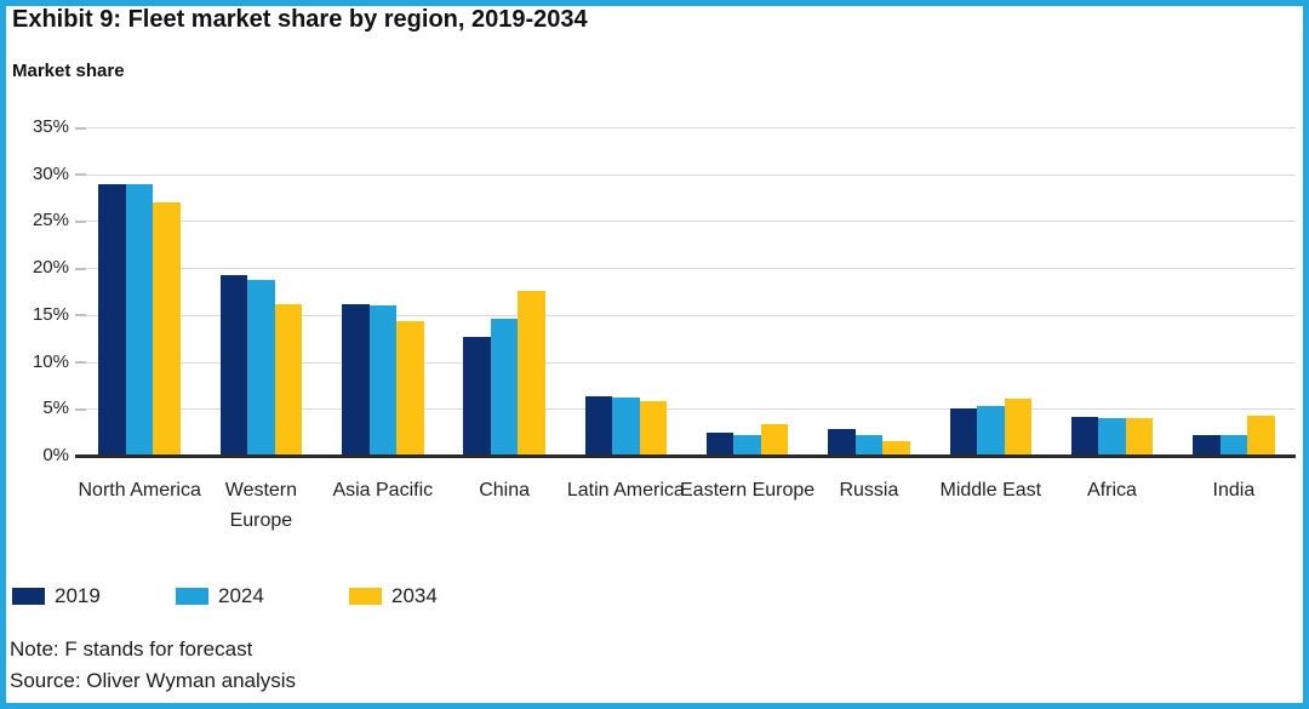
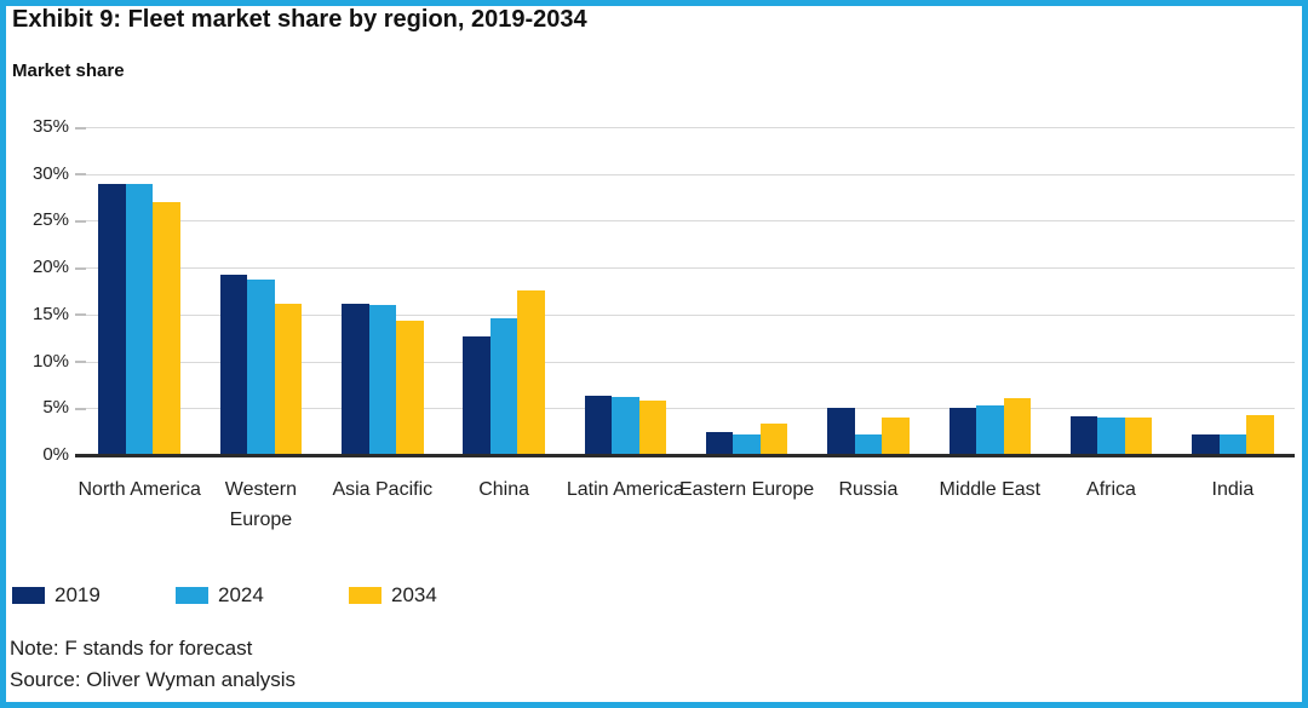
2019/Russia: 3% -> 5%
2034/Russia: 2% -> 4%
